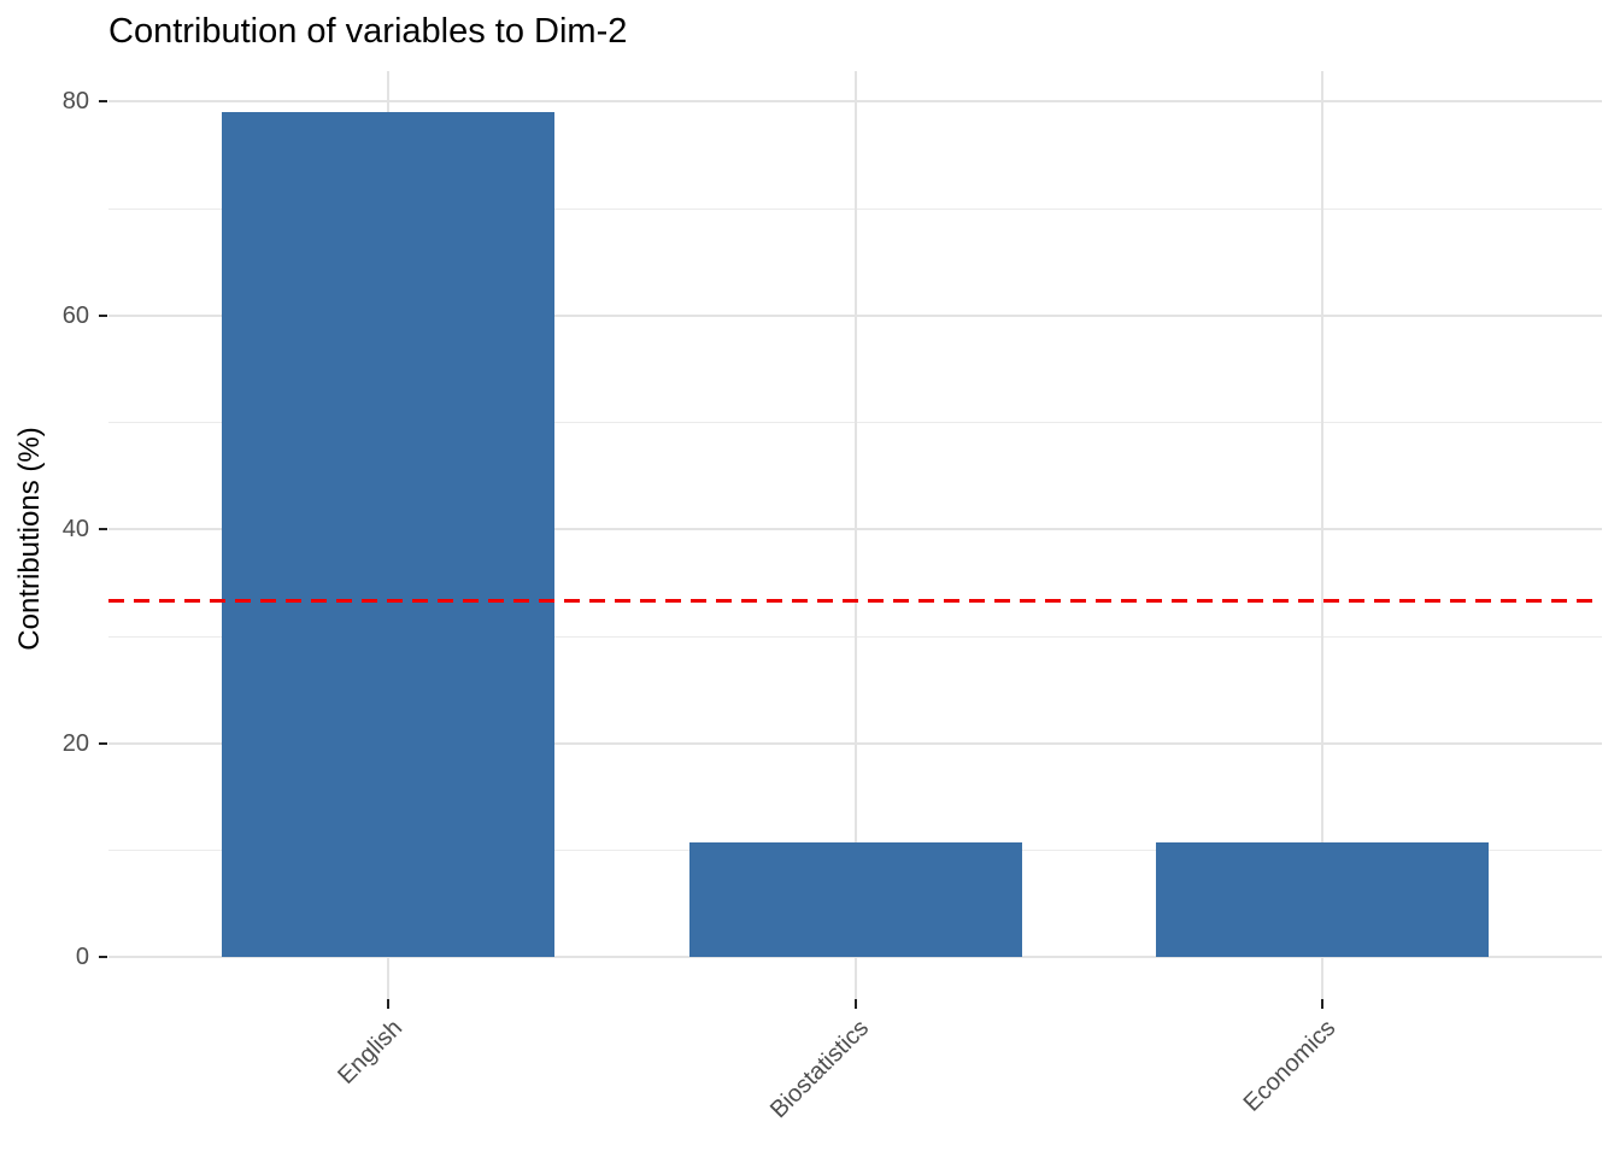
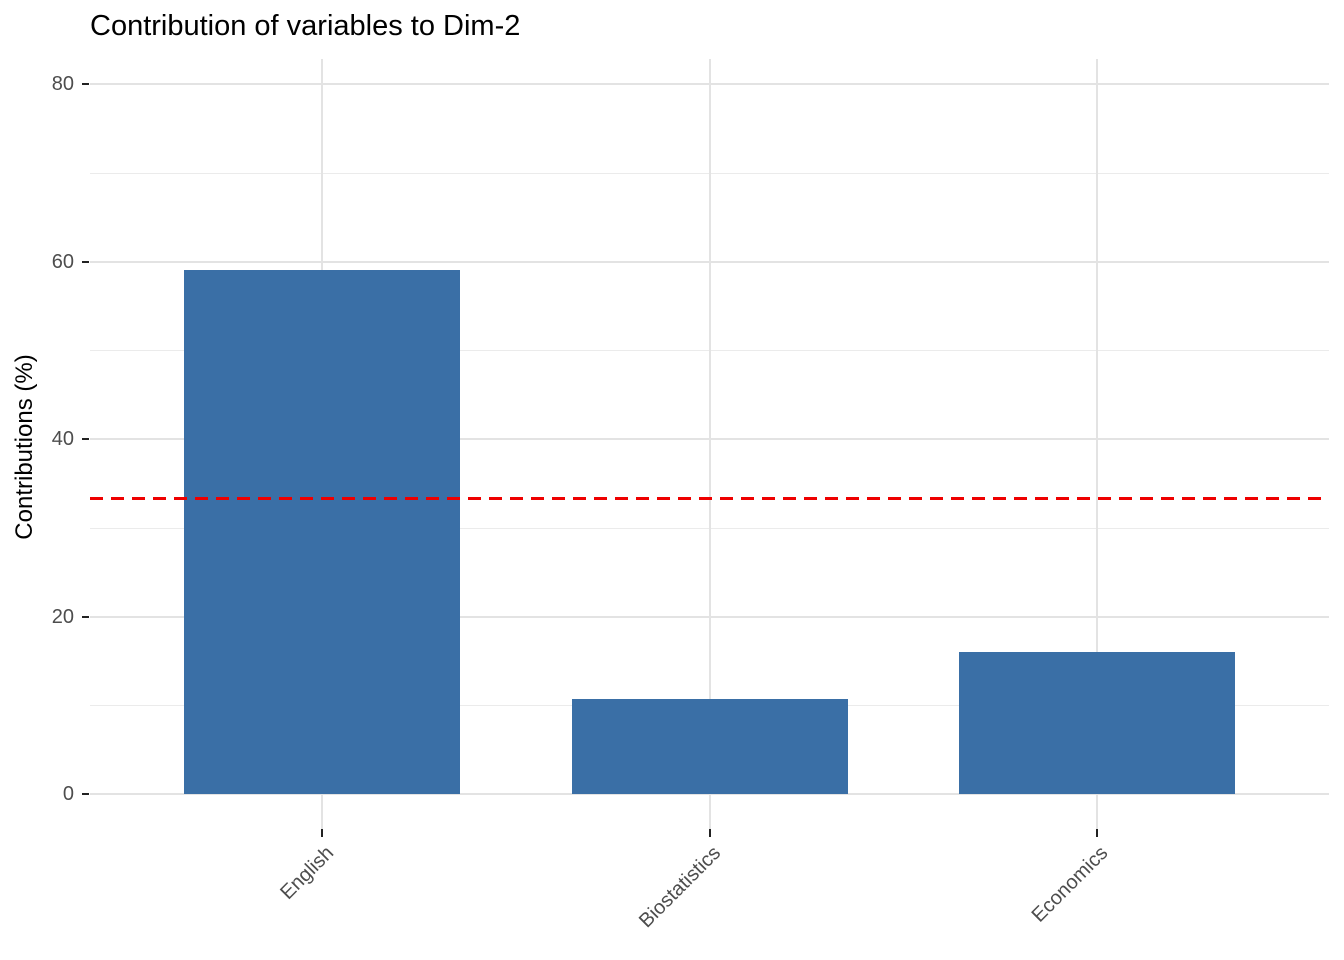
English: 79 -> 59
Economics: 11 -> 16
